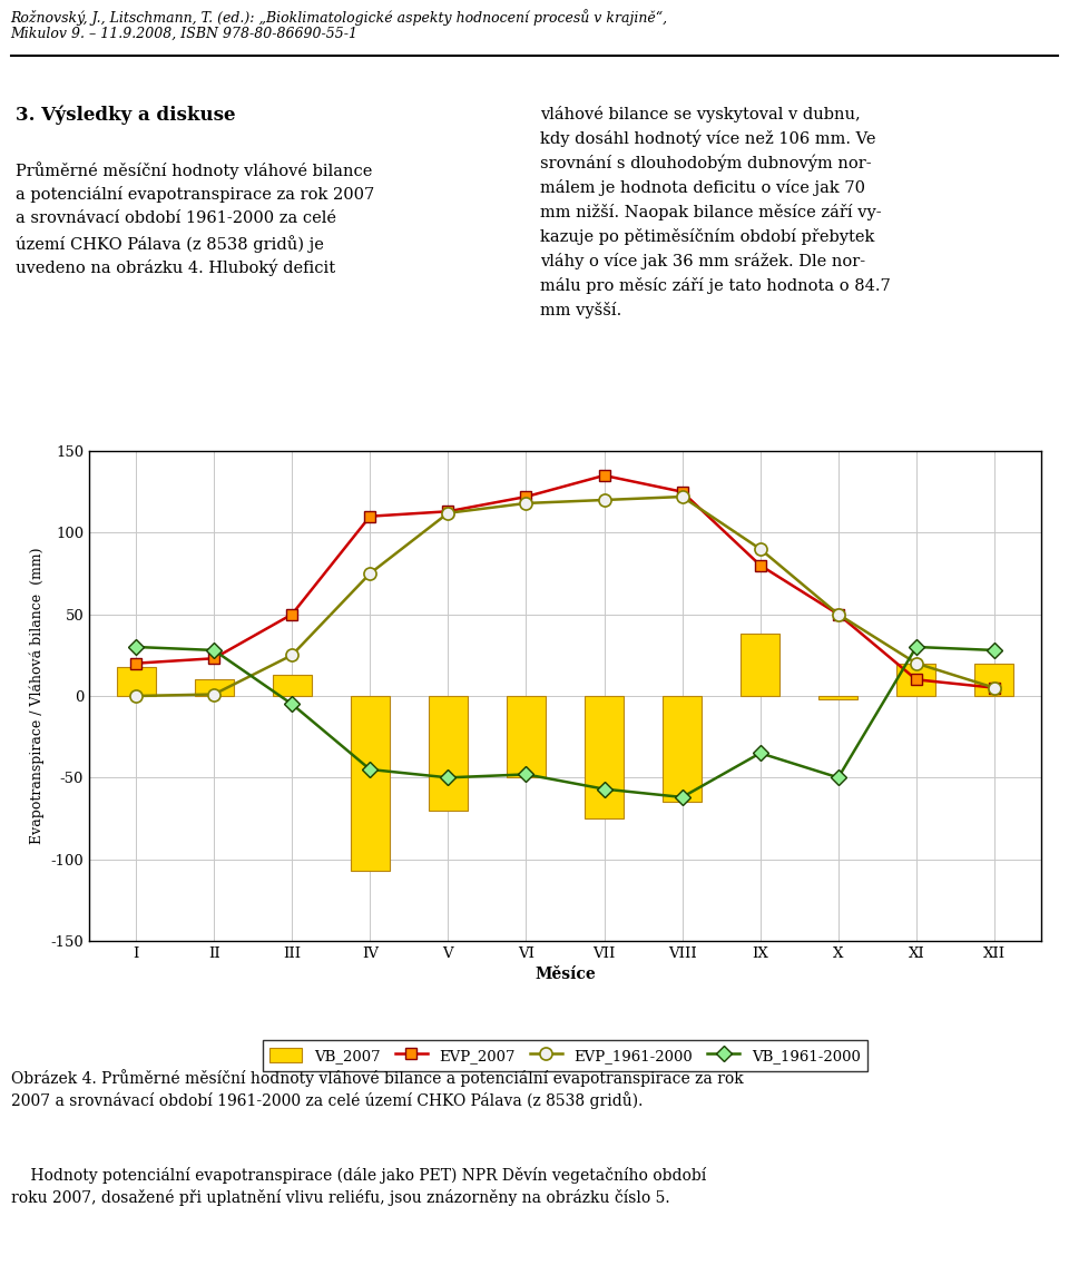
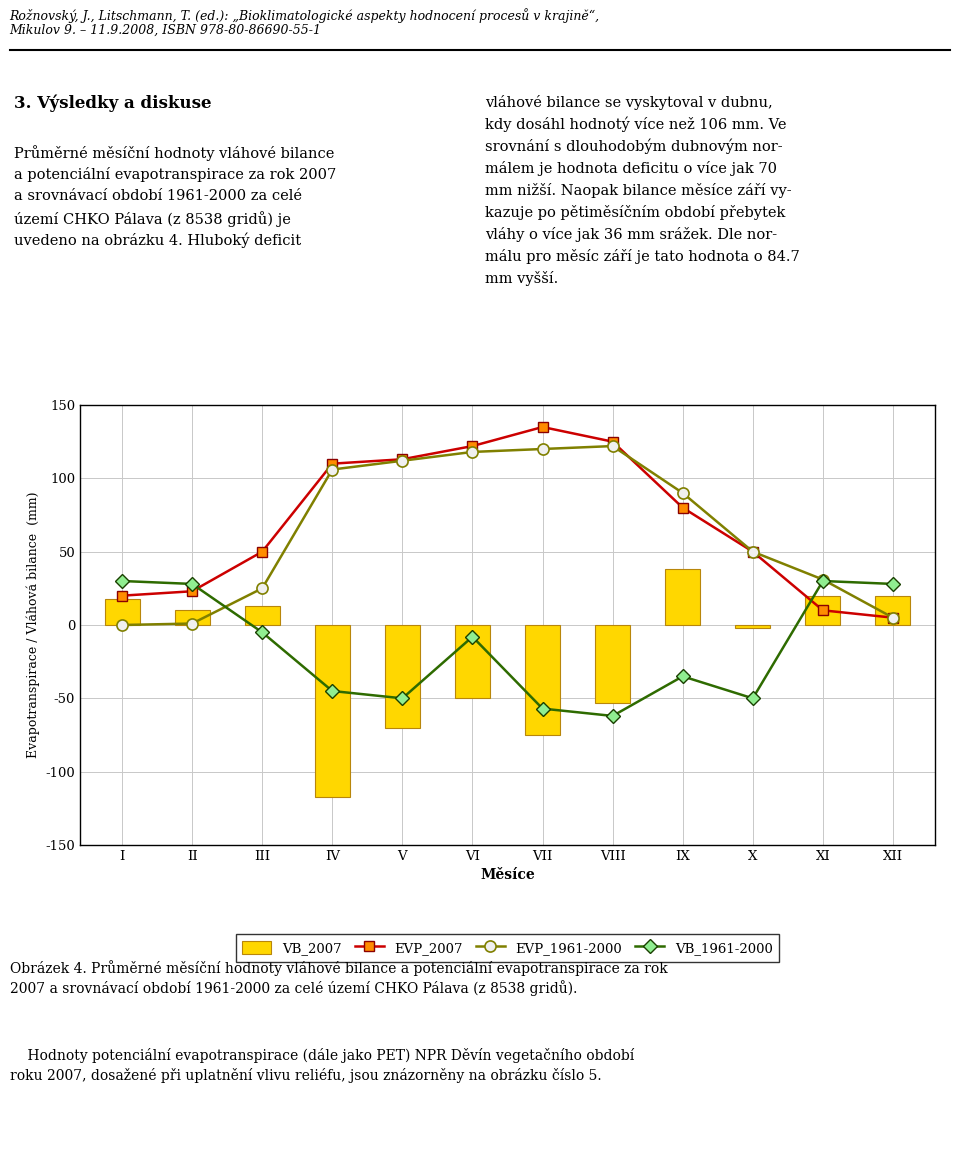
VB_2007/IV: -107 -> -117
EVP_1961-2000/IV: 75 -> 106
VB_1961-2000/VI: -48 -> -8
VB_2007/VIII: -65 -> -53
EVP_1961-2000/XI: 20 -> 31
